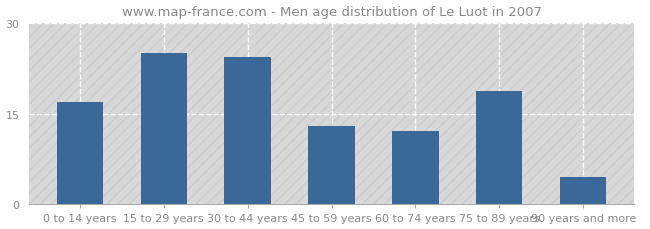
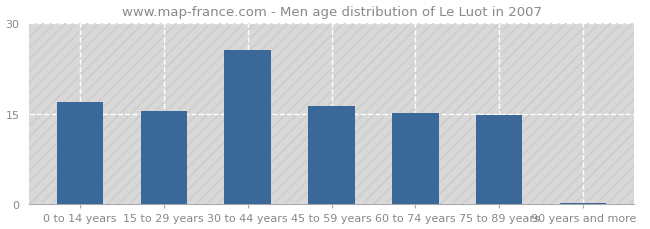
15 to 29 years: 25.0 -> 15.5
30 to 44 years: 24.4 -> 25.5
45 to 59 years: 13.0 -> 16.2
60 to 74 years: 12.2 -> 15.1
75 to 89 years: 18.8 -> 14.7
90 years and more: 4.6 -> 0.3
